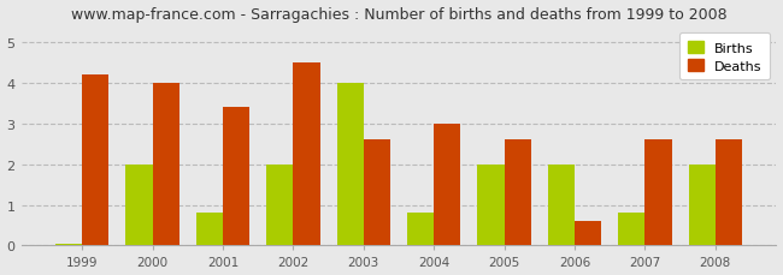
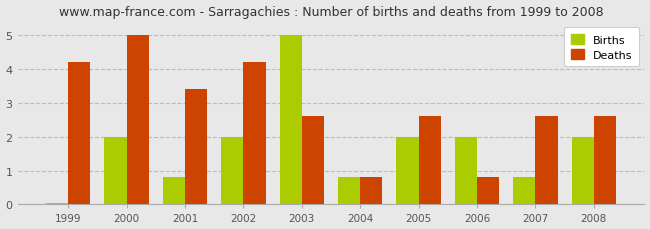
Deaths/2000: 4.0 -> 5.0
Deaths/2002: 4.5 -> 4.2
Births/2003: 4.00 -> 5.00
Deaths/2004: 3.0 -> 0.8
Deaths/2006: 0.6 -> 0.8
